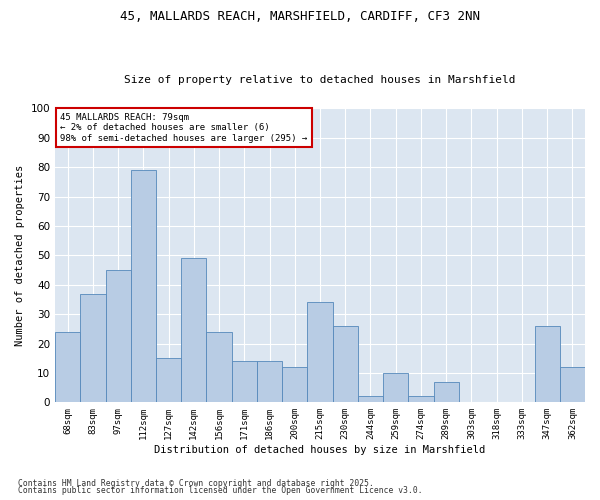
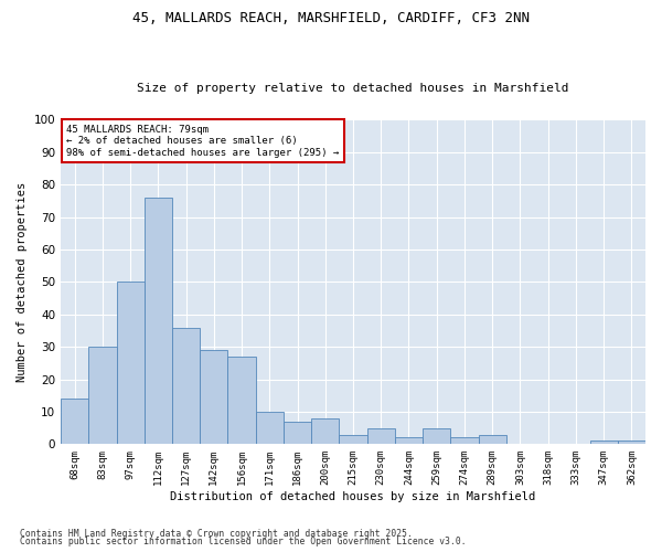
68sqm: 24 -> 14
83sqm: 37 -> 30
97sqm: 45 -> 50
112sqm: 79 -> 76
127sqm: 15 -> 36
142sqm: 49 -> 29
156sqm: 24 -> 27
171sqm: 14 -> 10
186sqm: 14 -> 7
200sqm: 12 -> 8
215sqm: 34 -> 3
230sqm: 26 -> 5
259sqm: 10 -> 5
289sqm: 7 -> 3
347sqm: 26 -> 1
362sqm: 12 -> 1
